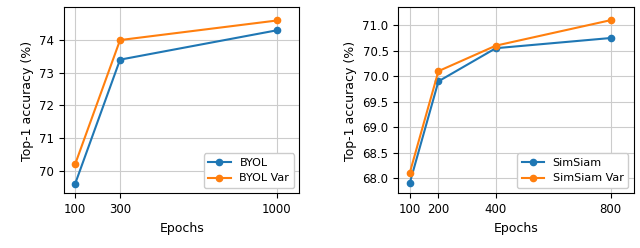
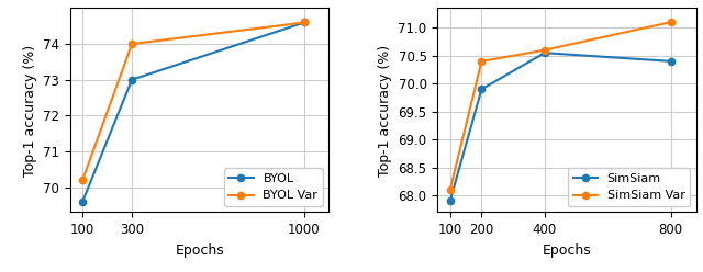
BYOL/300: 73.4 -> 73.0
BYOL/1000: 74.3 -> 74.6
SimSiam Var/200: 70.1 -> 70.4
SimSiam/800: 70.75 -> 70.40
